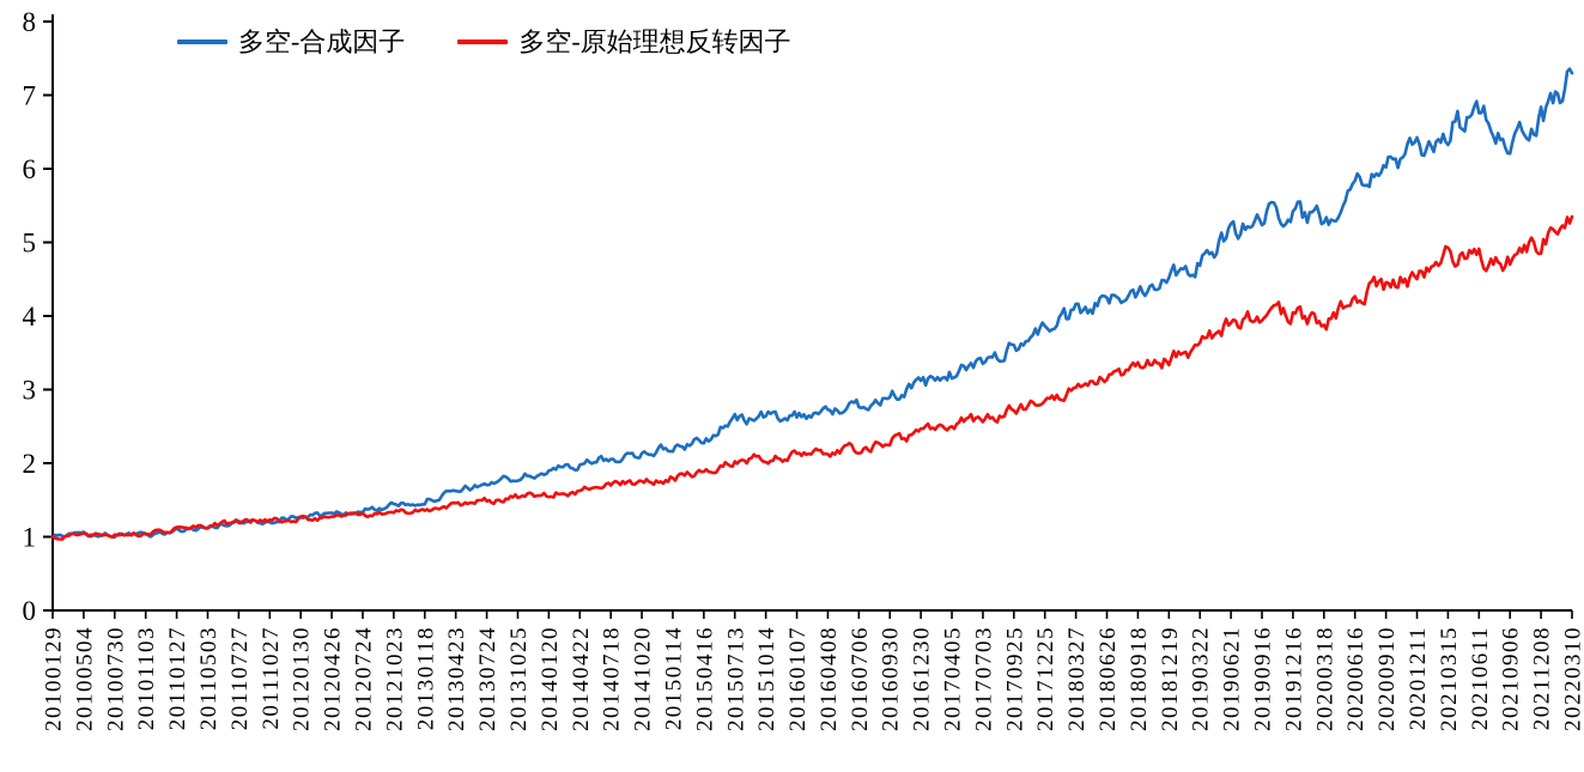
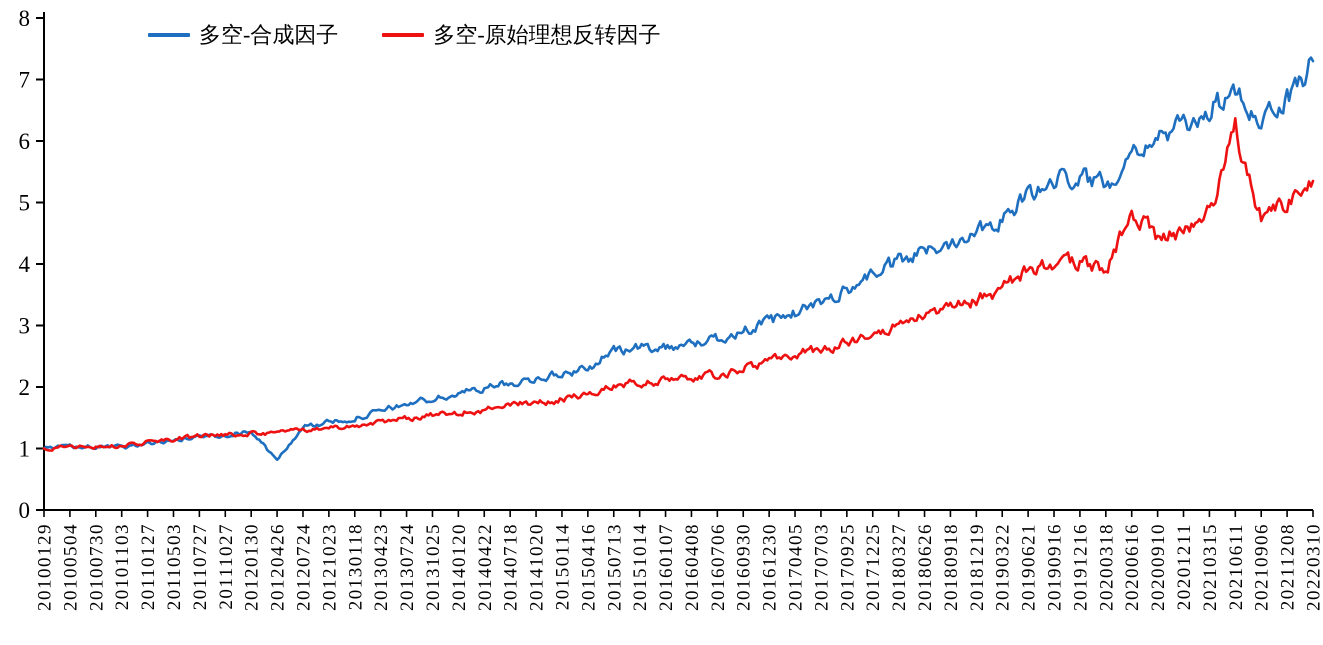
多空-合成因子/20120426: 1.3 -> 0.8
多空-原始理想反转因子/20200616: 4.3 -> 4.9
多空-原始理想反转因子/20210611: 4.8 -> 6.2
